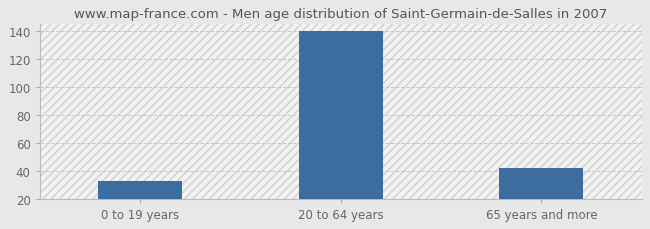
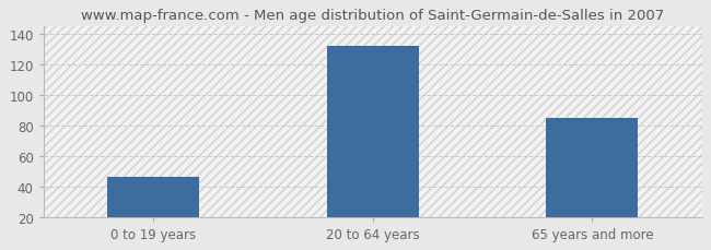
0 to 19 years: 33 -> 46
20 to 64 years: 140 -> 132
65 years and more: 42 -> 85
